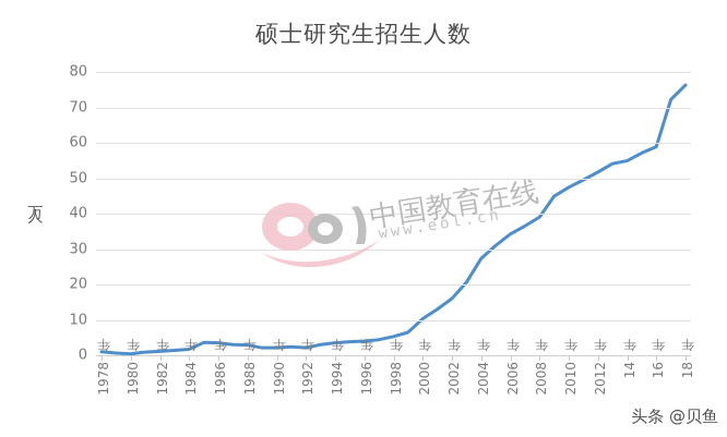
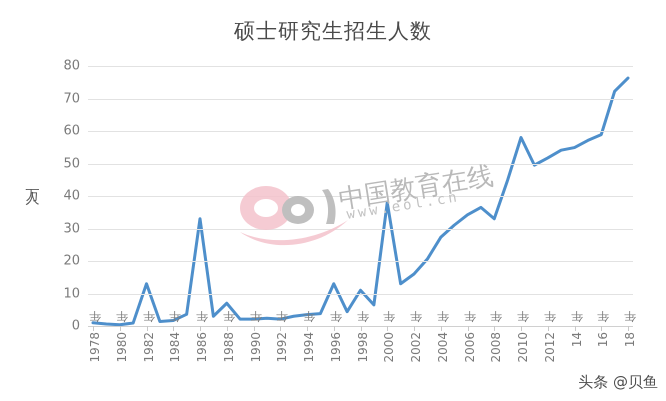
1982年: 1 -> 13
1986年: 4 -> 33
1988年: 3 -> 7
1996年: 4 -> 13
1998年: 5 -> 11
2000年: 10 -> 38
2008年: 39 -> 33
2010年: 47 -> 58
